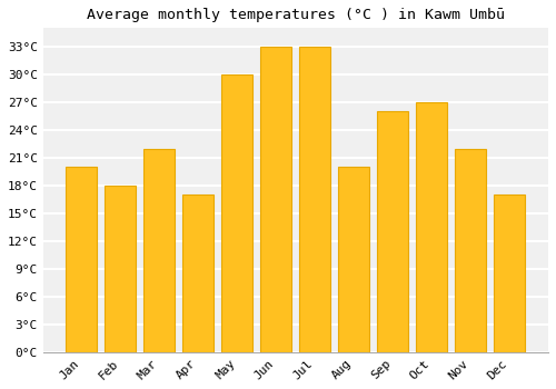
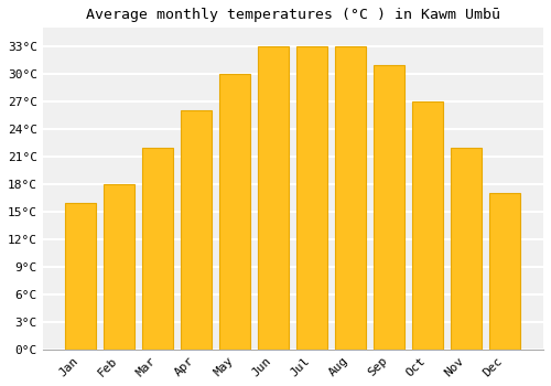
Jan: 20°C -> 16°C
Apr: 17°C -> 26°C
Aug: 20°C -> 33°C
Sep: 26°C -> 31°C
